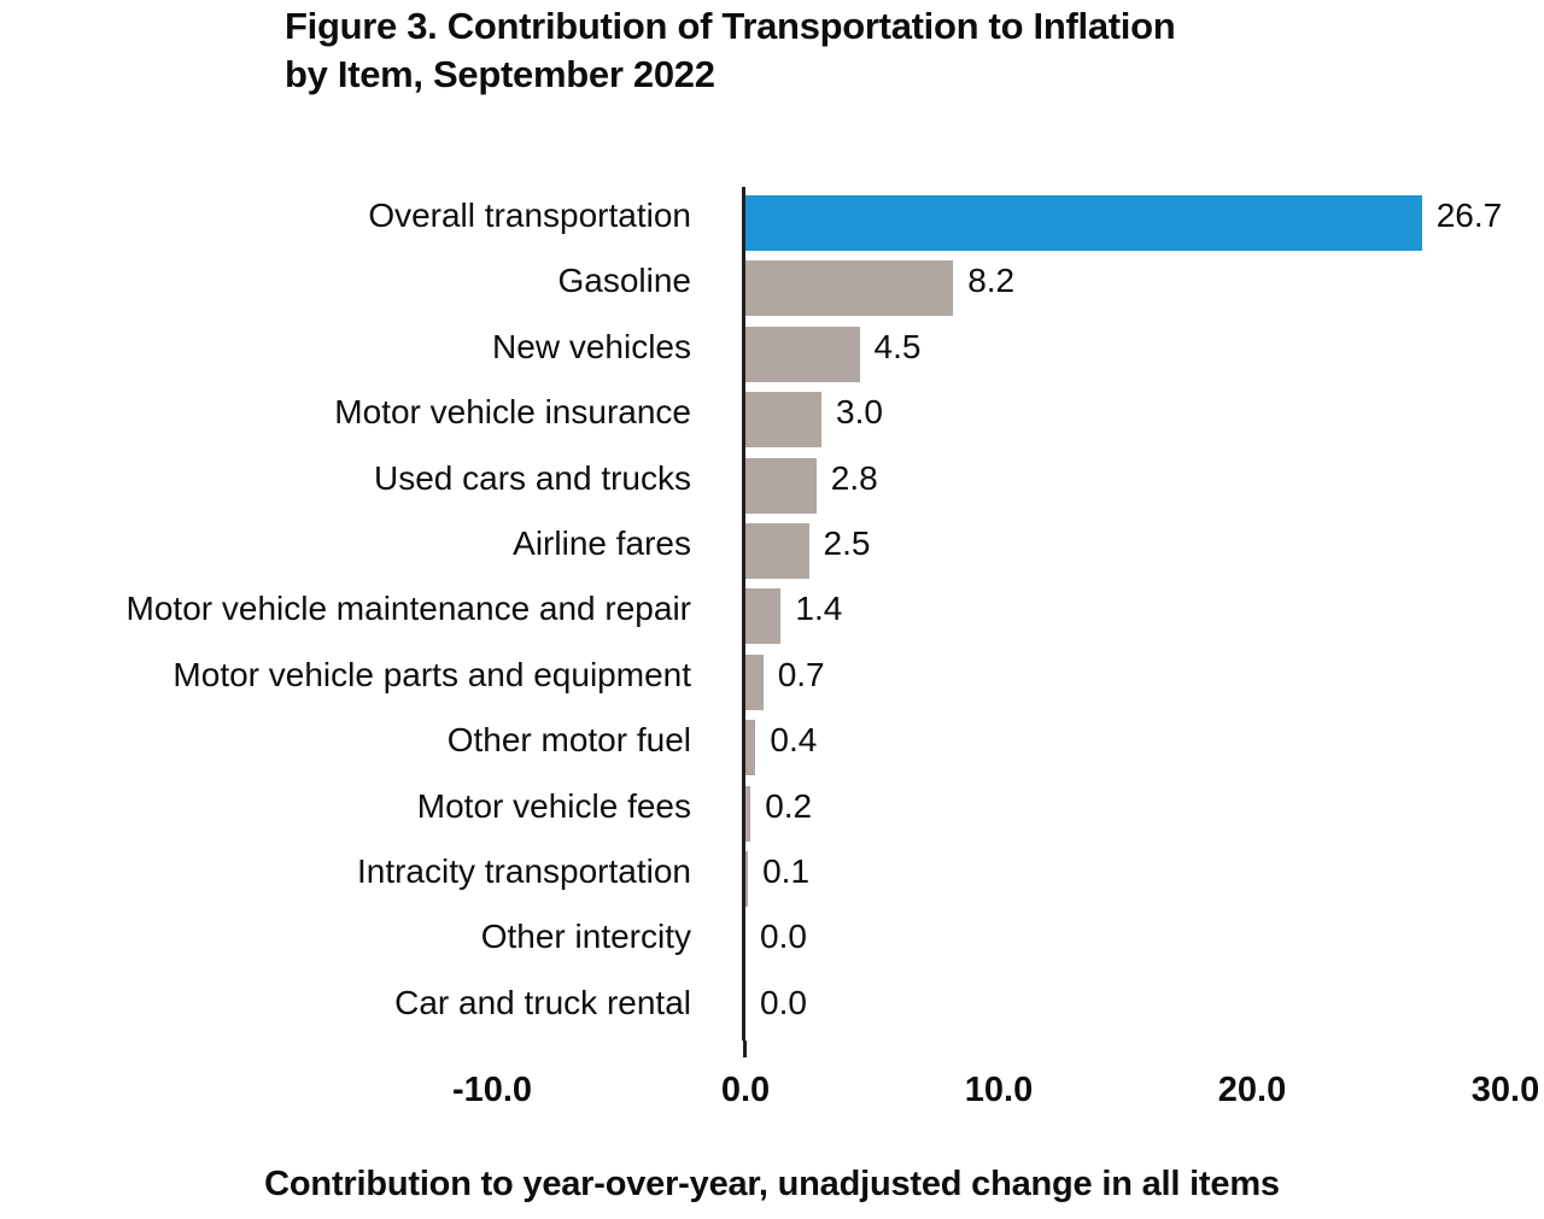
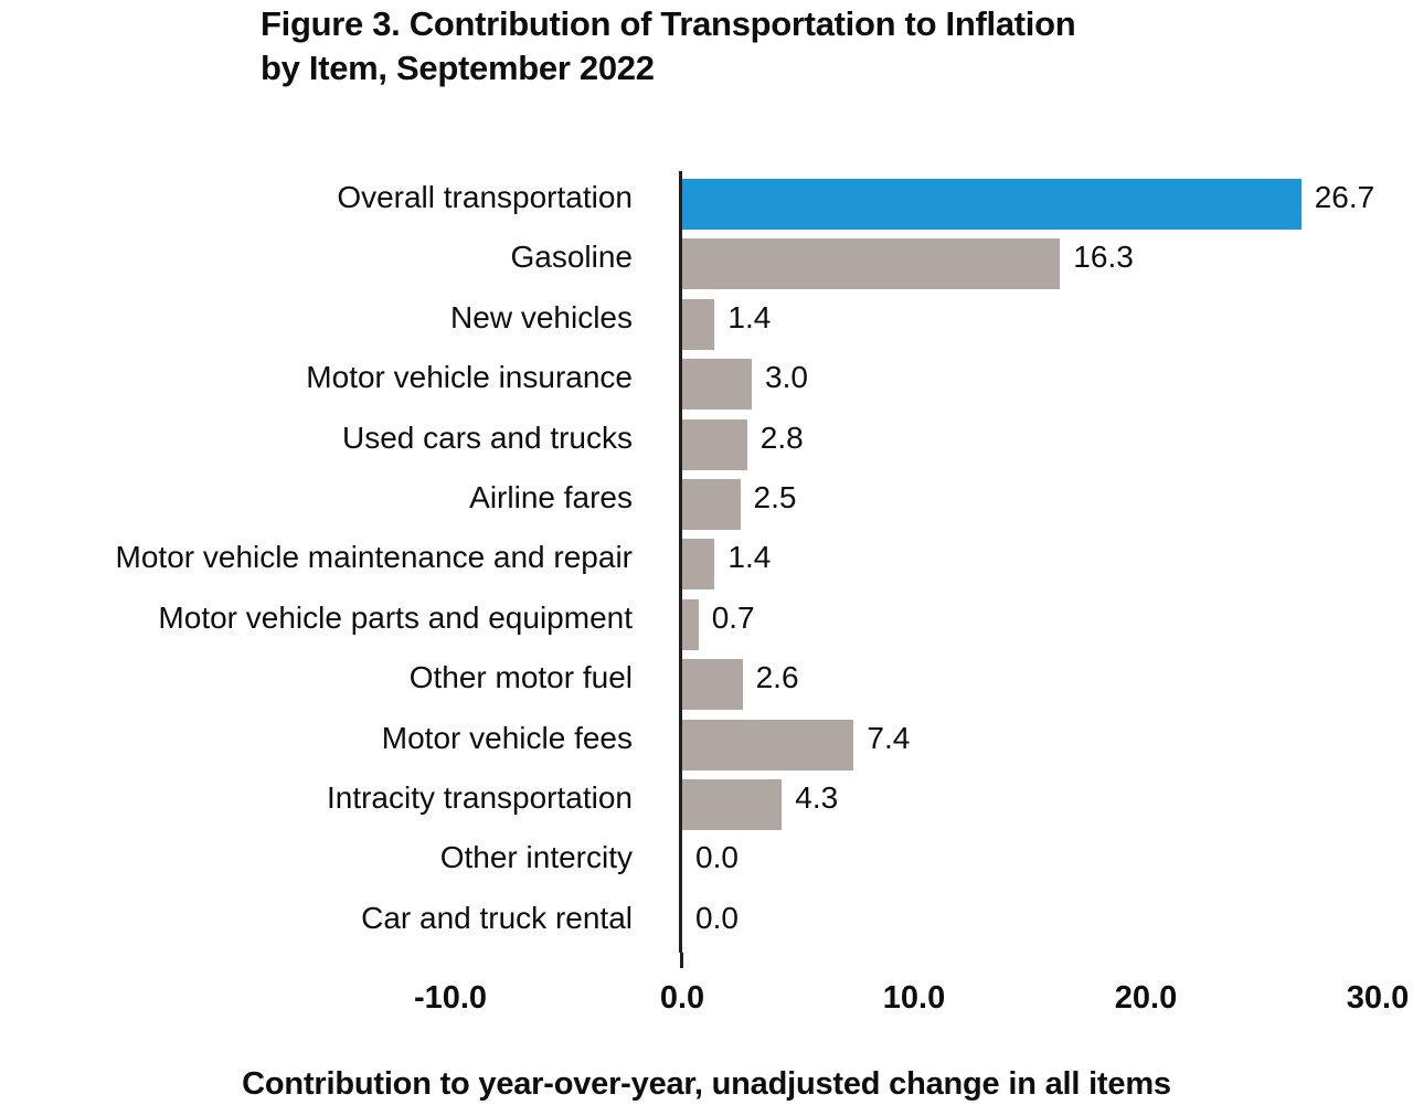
Gasoline: 8.2 -> 16.3
New vehicles: 4.5 -> 1.4
Other motor fuel: 0.4 -> 2.6
Motor vehicle fees: 0.2 -> 7.4
Intracity transportation: 0.1 -> 4.3
